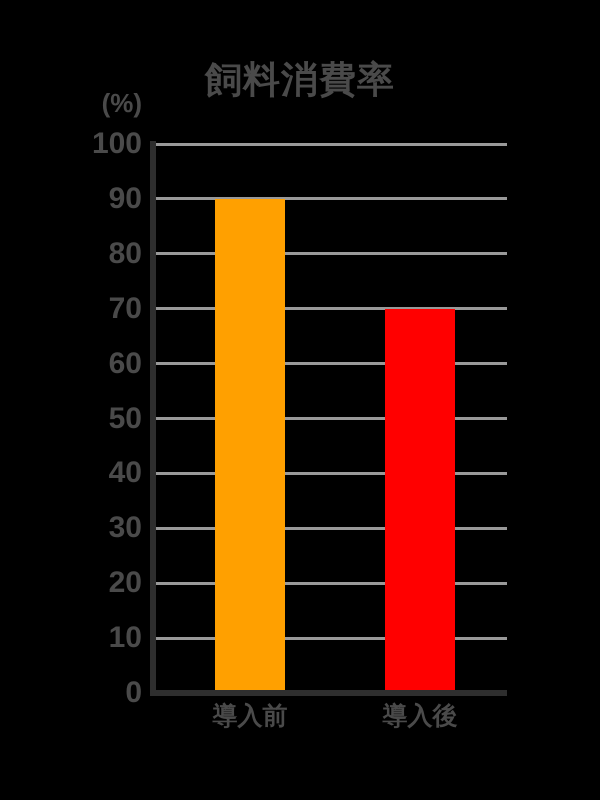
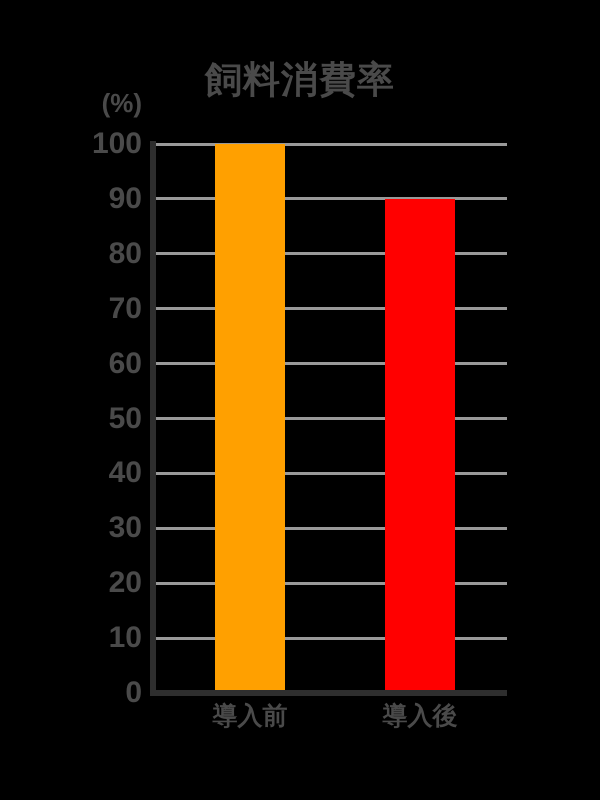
導入前: 90 -> 100
導入後: 70 -> 90
